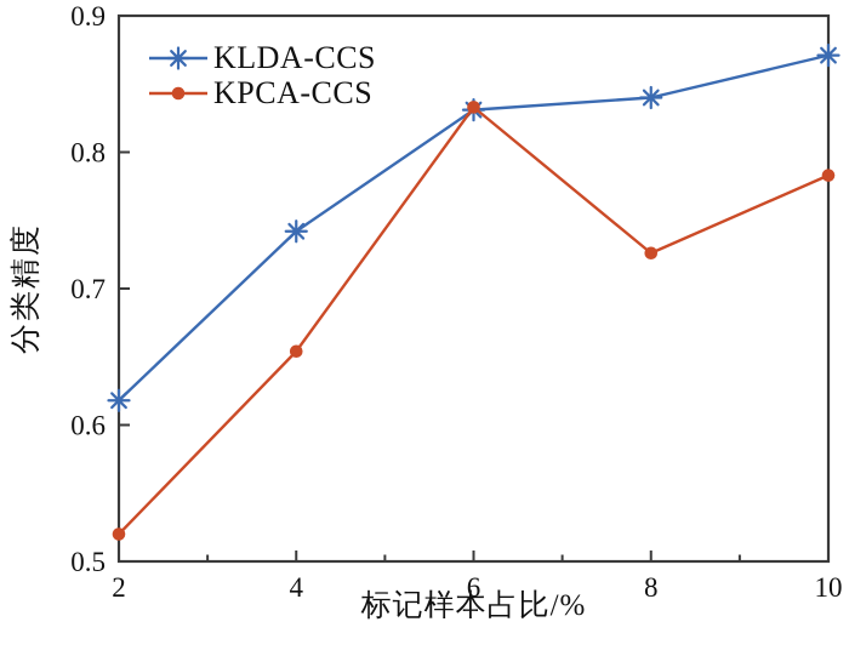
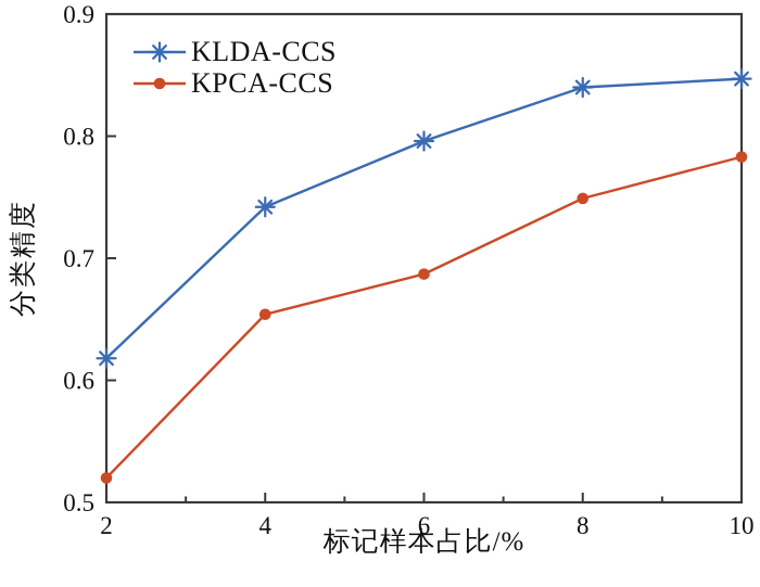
KLDA-CCS/6: 0.831 -> 0.796
KPCA-CCS/6: 0.833 -> 0.687
KPCA-CCS/8: 0.726 -> 0.749
KLDA-CCS/10: 0.871 -> 0.847
